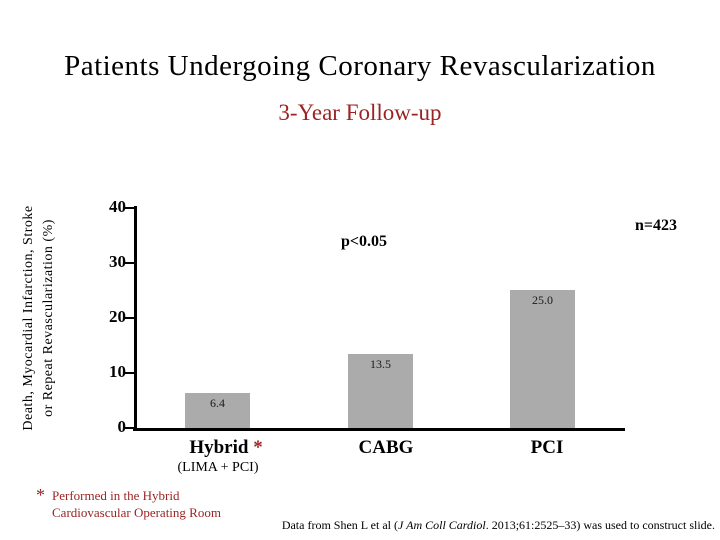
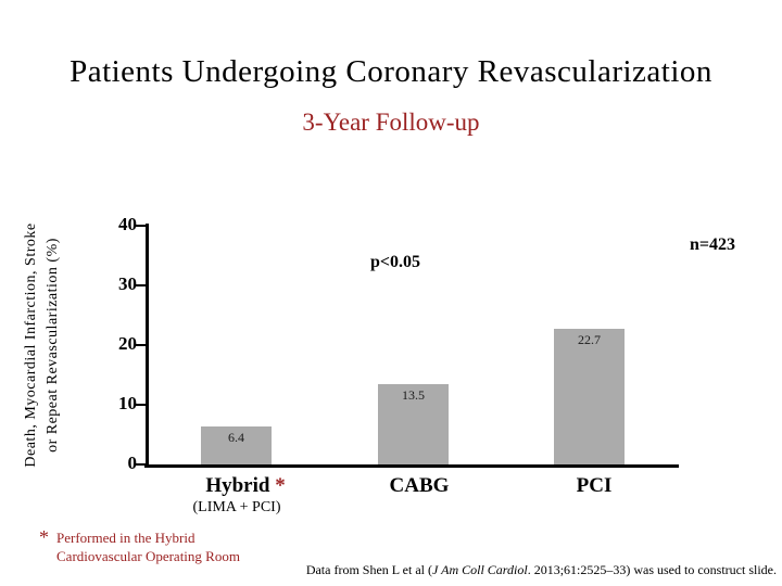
PCI: 25.0 -> 22.7
